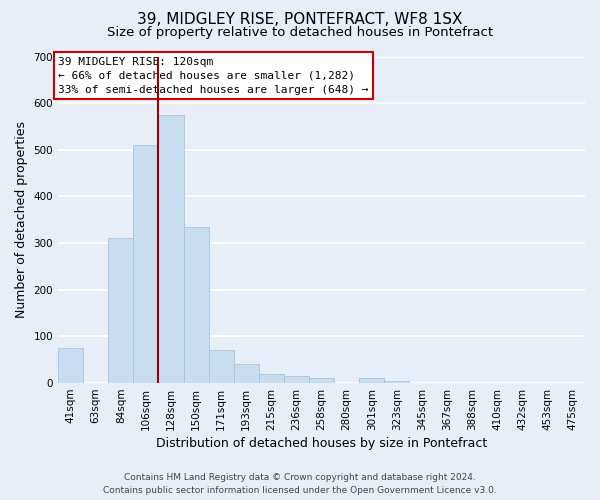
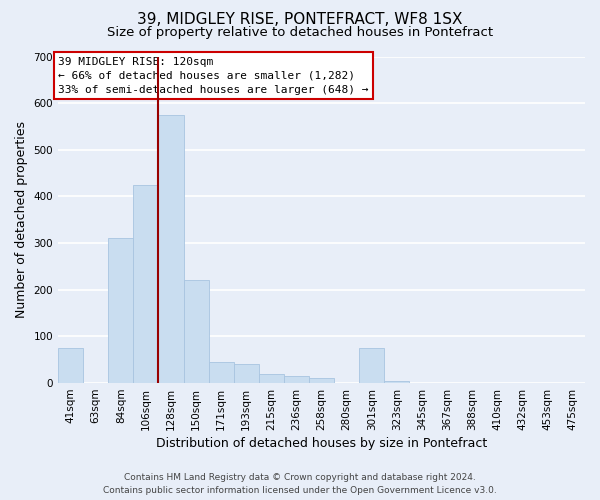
106sqm: 510 -> 425
150sqm: 335 -> 220
171sqm: 70 -> 45
301sqm: 10 -> 75
